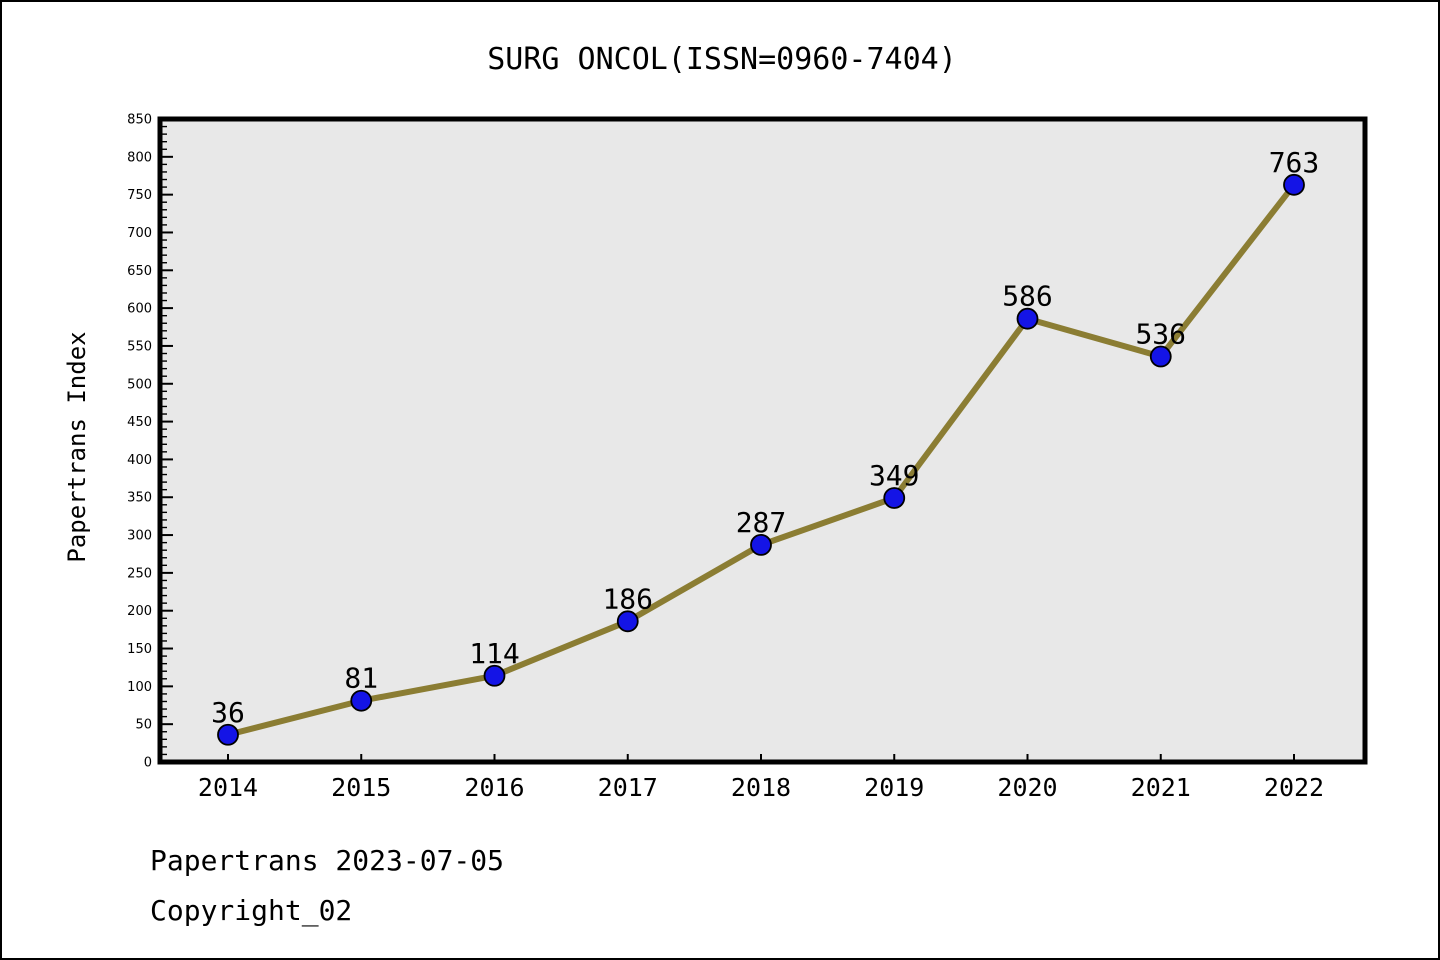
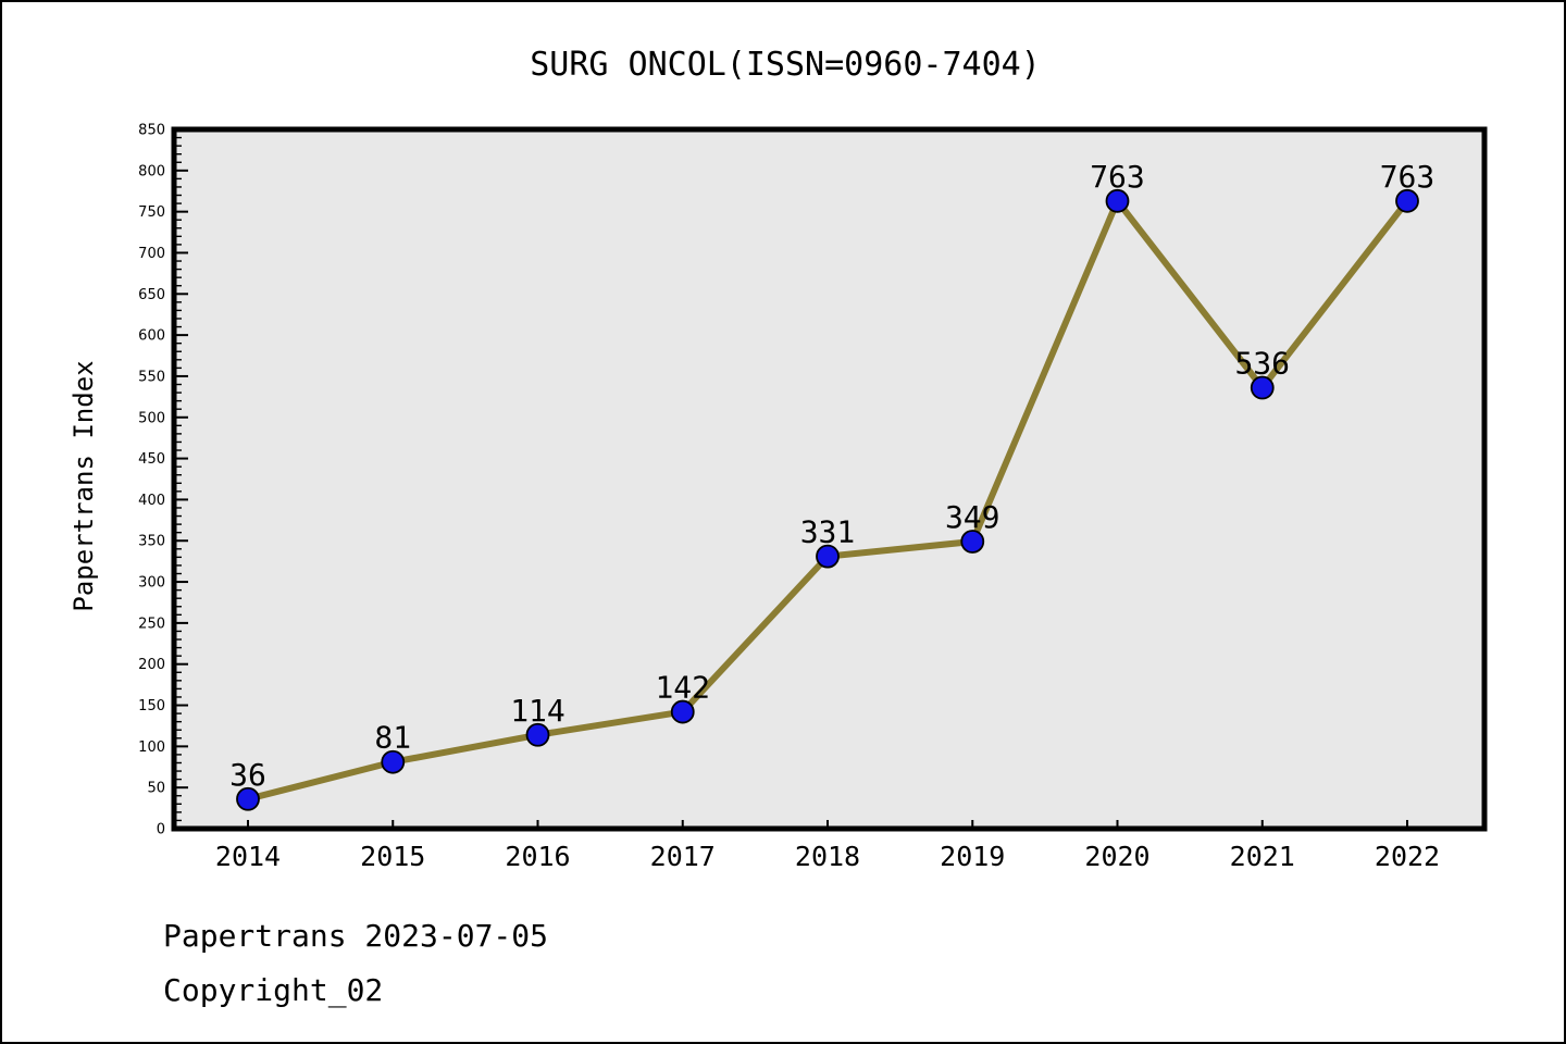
2017: 186 -> 142
2018: 287 -> 331
2020: 586 -> 763
